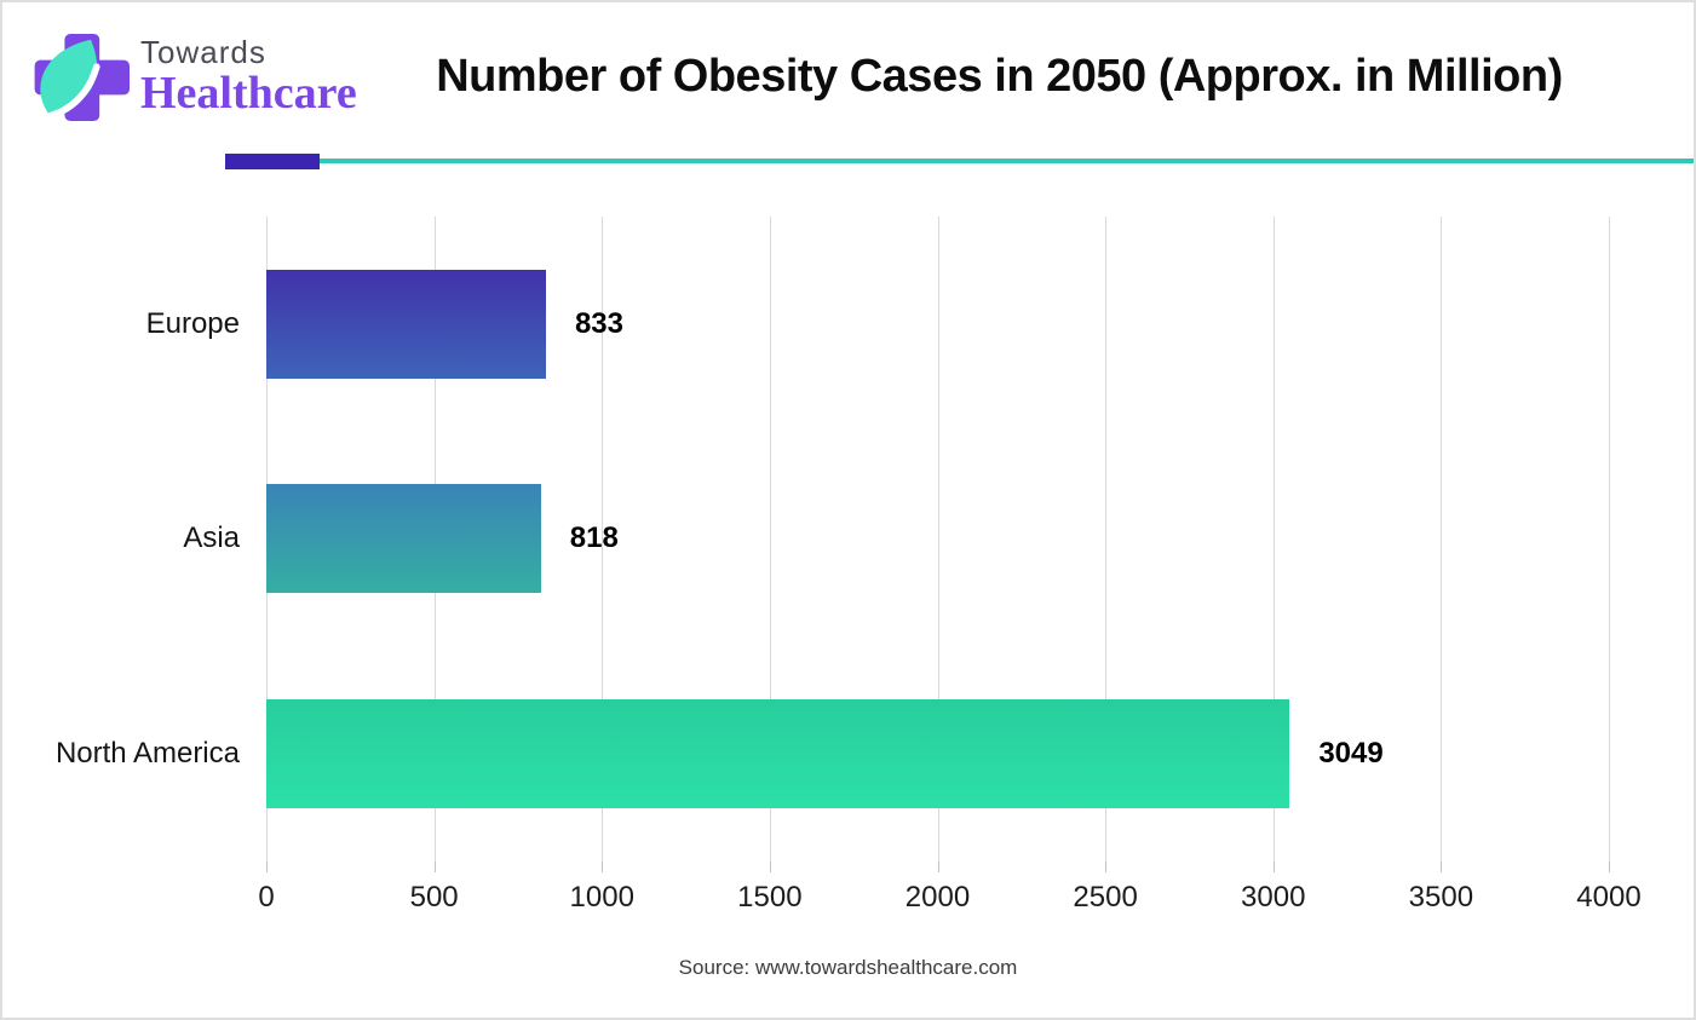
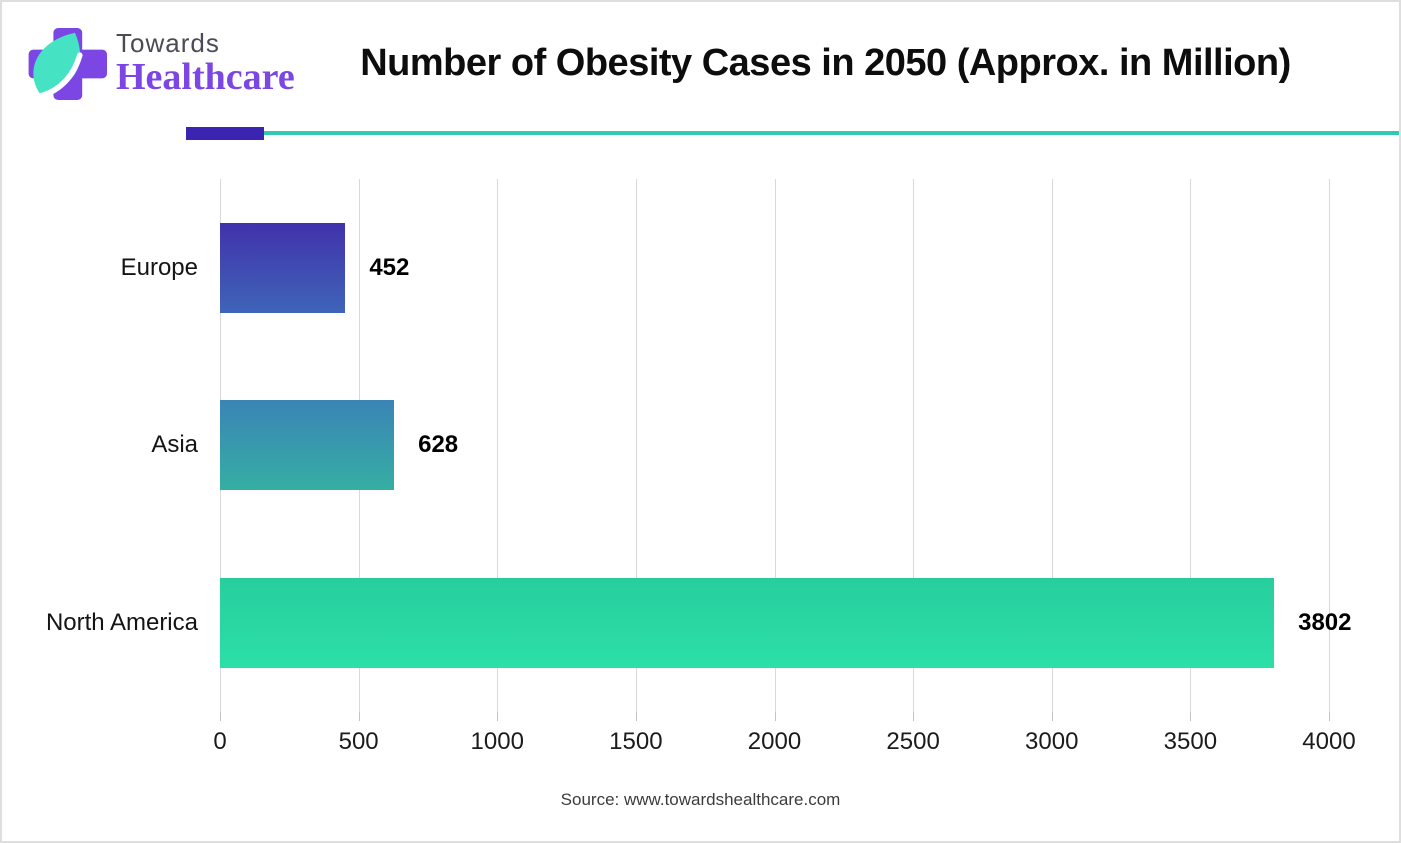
Europe: 833 -> 452
Asia: 818 -> 628
North America: 3049 -> 3802
